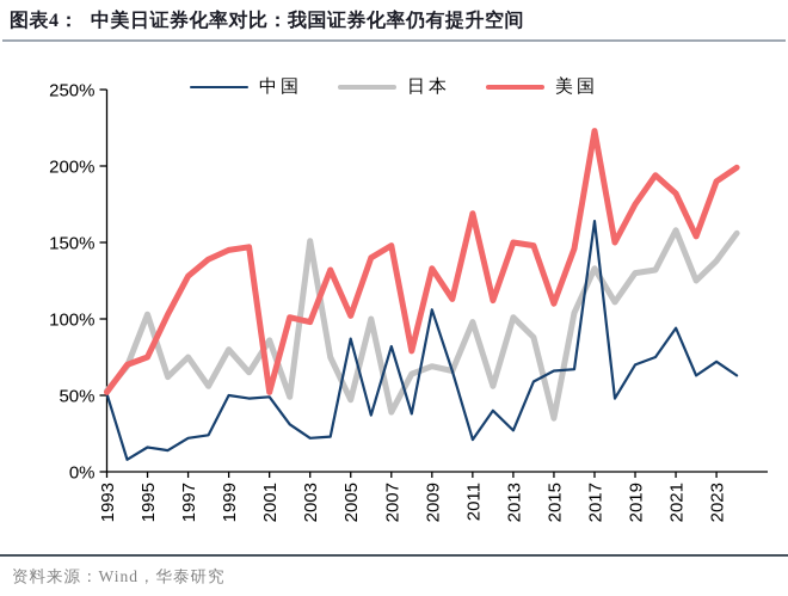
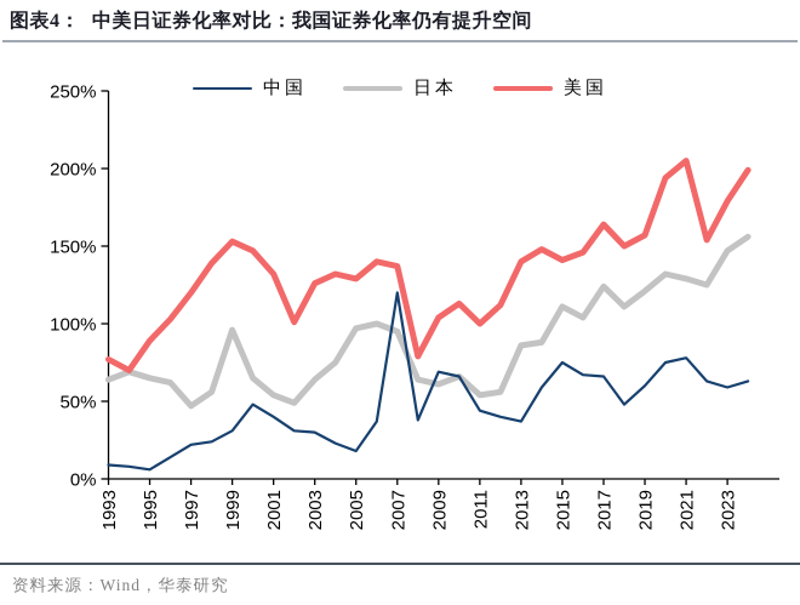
中国/1993: 51% -> 9%
日本/1993: 53% -> 64%
美国/1993: 52% -> 77%
中国/1995: 16% -> 6%
日本/1995: 103% -> 65%
美国/1995: 75% -> 89%
日本/1997: 75% -> 47%
美国/1997: 128% -> 120%
中国/1999: 50% -> 31%
日本/1999: 80% -> 96%
美国/1999: 145% -> 153%
中国/2001: 49% -> 40%
日本/2001: 86% -> 54%
美国/2001: 52% -> 132%
中国/2003: 22% -> 30%
日本/2003: 151% -> 64%
美国/2003: 98% -> 126%
中国/2005: 87% -> 18%
日本/2005: 47% -> 97%
美国/2005: 102% -> 129%
中国/2007: 82% -> 120%
日本/2007: 39% -> 95%
美国/2007: 148% -> 137%
中国/2009: 106% -> 69%
日本/2009: 69% -> 61%
美国/2009: 133% -> 104%
中国/2011: 21% -> 44%
日本/2011: 98% -> 54%
美国/2011: 169% -> 100%
中国/2013: 27% -> 37%
日本/2013: 101% -> 86%
美国/2013: 150% -> 140%
中国/2015: 66% -> 75%
日本/2015: 35% -> 111%
美国/2015: 110% -> 141%
中国/2017: 164% -> 66%
日本/2017: 133% -> 124%
美国/2017: 223% -> 164%
中国/2019: 70% -> 60%
日本/2019: 130% -> 121%
美国/2019: 175% -> 157%
中国/2021: 94% -> 78%
日本/2021: 158% -> 129%
美国/2021: 182% -> 205%
中国/2023: 72% -> 59%
日本/2023: 138% -> 147%
美国/2023: 190% -> 179%
